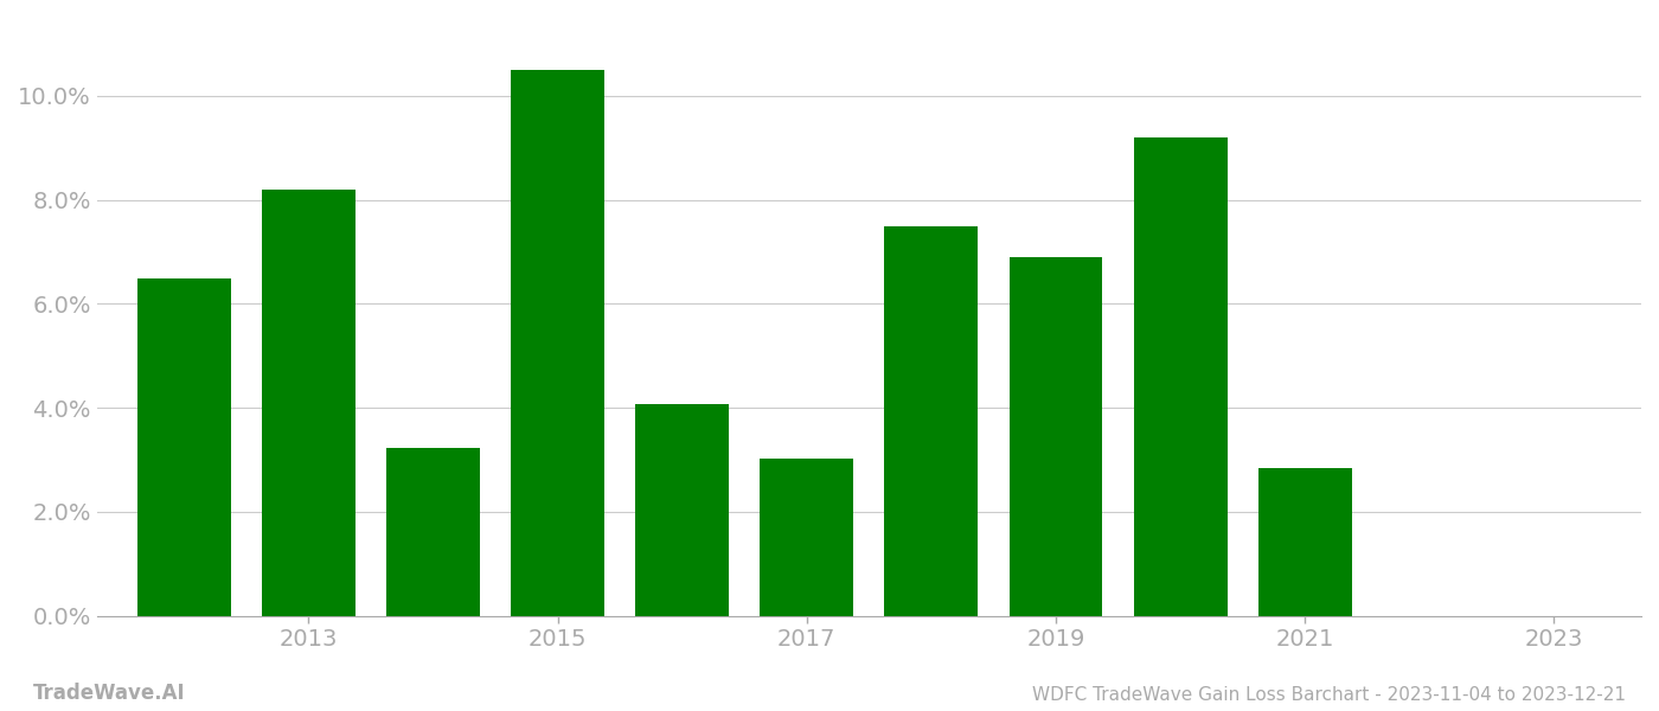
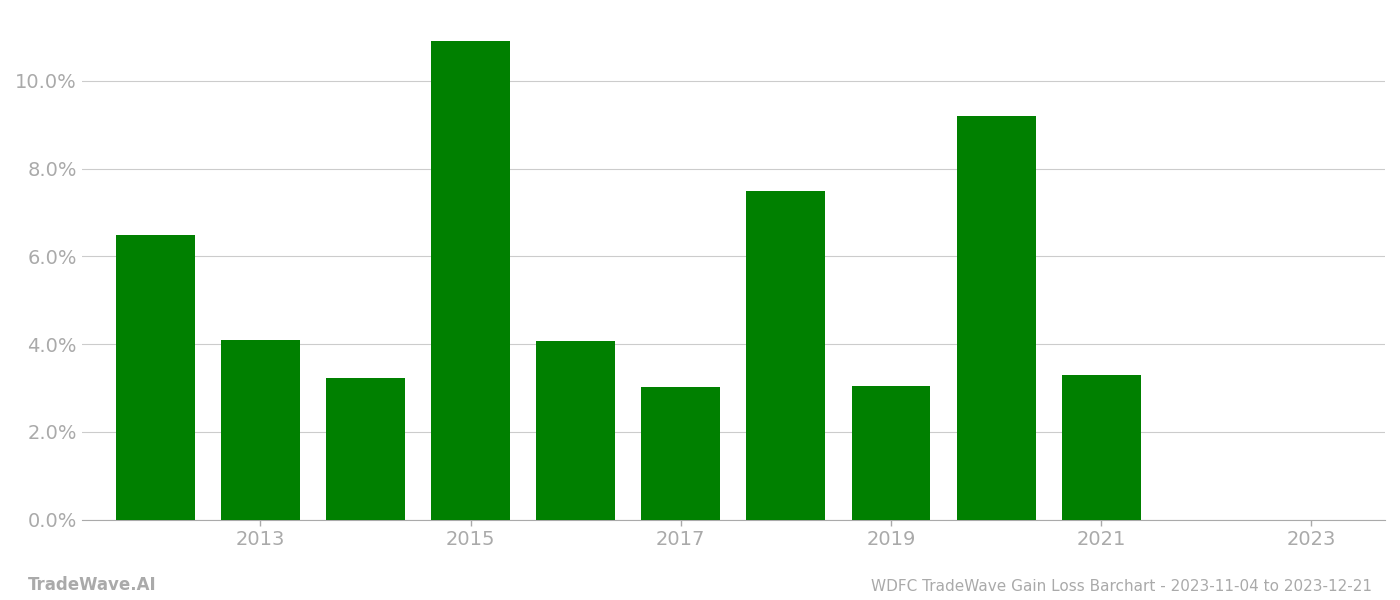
2013: 8.20% -> 4.10%
2015: 10.50% -> 10.90%
2019: 6.90% -> 3.05%
2021: 2.85% -> 3.30%
